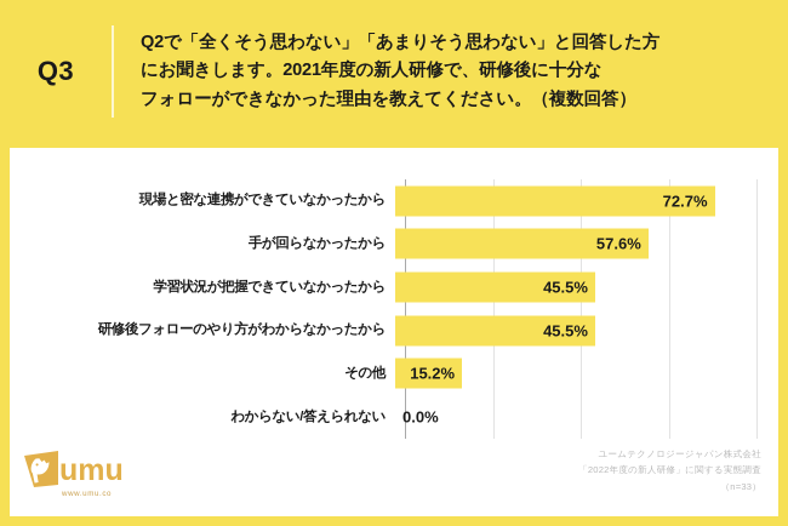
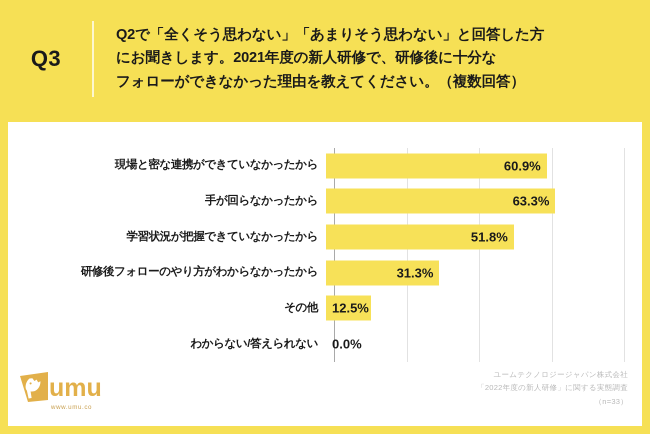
現場と密な連携ができていなかったから: 72.7% -> 60.9%
手が回らなかったから: 57.6% -> 63.3%
学習状況が把握できていなかったから: 45.5% -> 51.8%
研修後フォローのやり方がわからなかったから: 45.5% -> 31.3%
その他: 15.2% -> 12.5%
